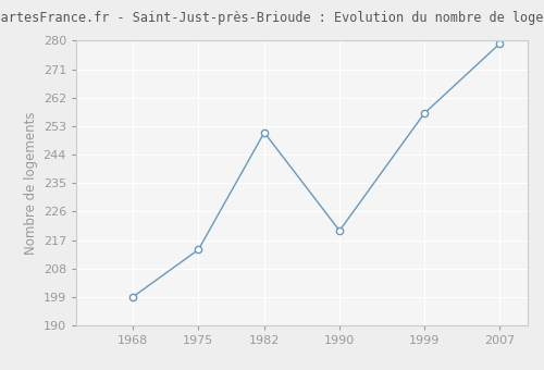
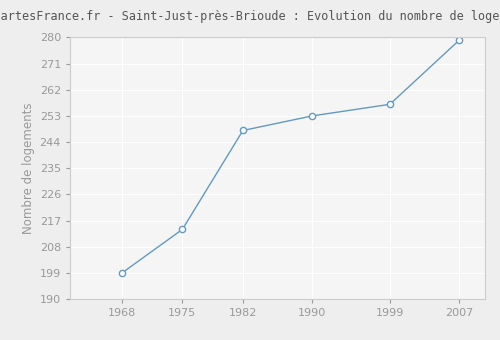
1982: 251 -> 248
1990: 220 -> 253
